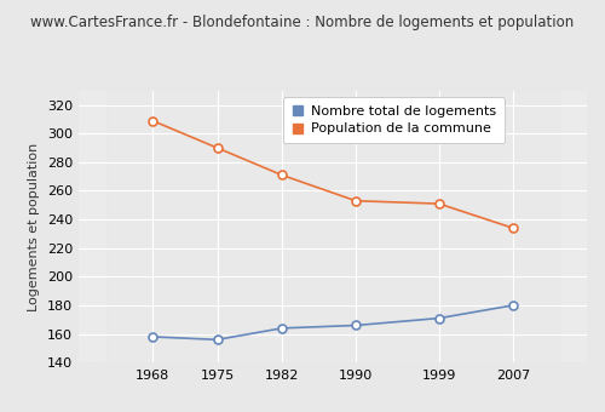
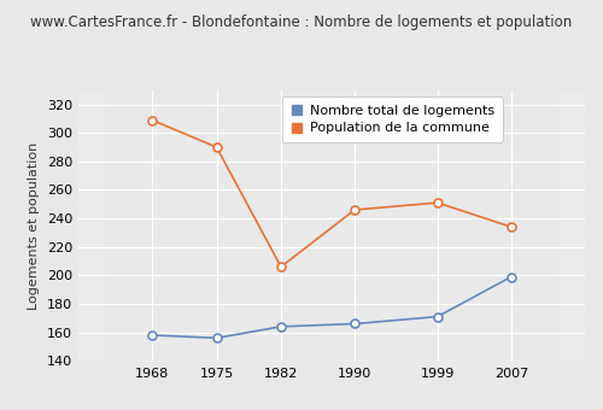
Population de la commune/1982: 271 -> 206
Population de la commune/1990: 253 -> 246
Nombre total de logements/2007: 180 -> 199
